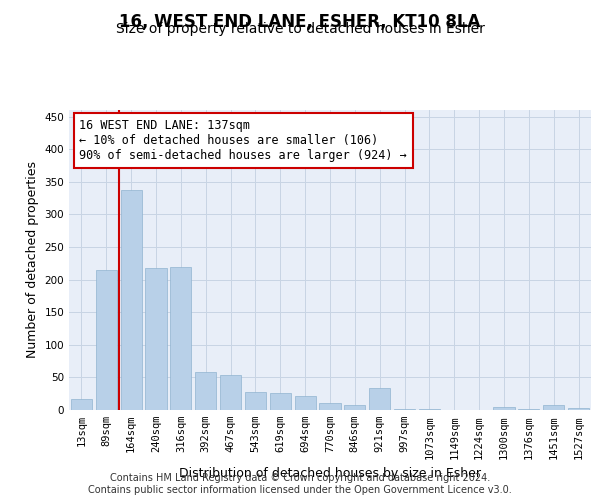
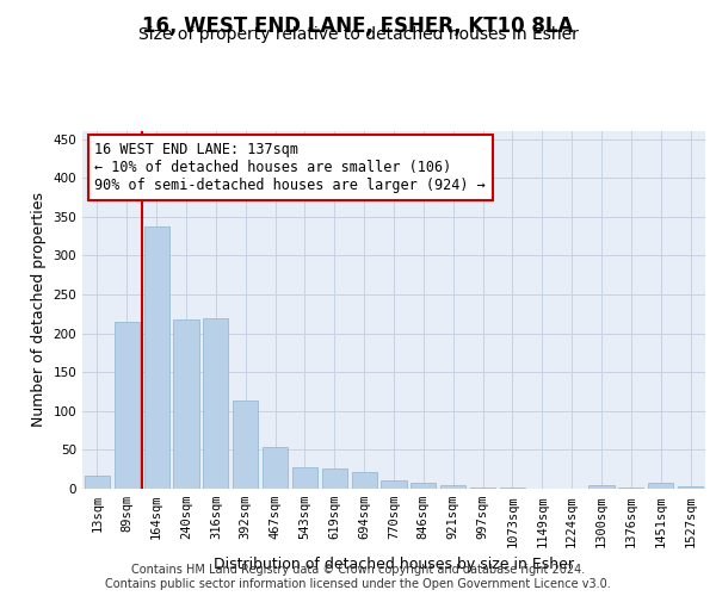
392sqm: 58 -> 113
921sqm: 34 -> 5
